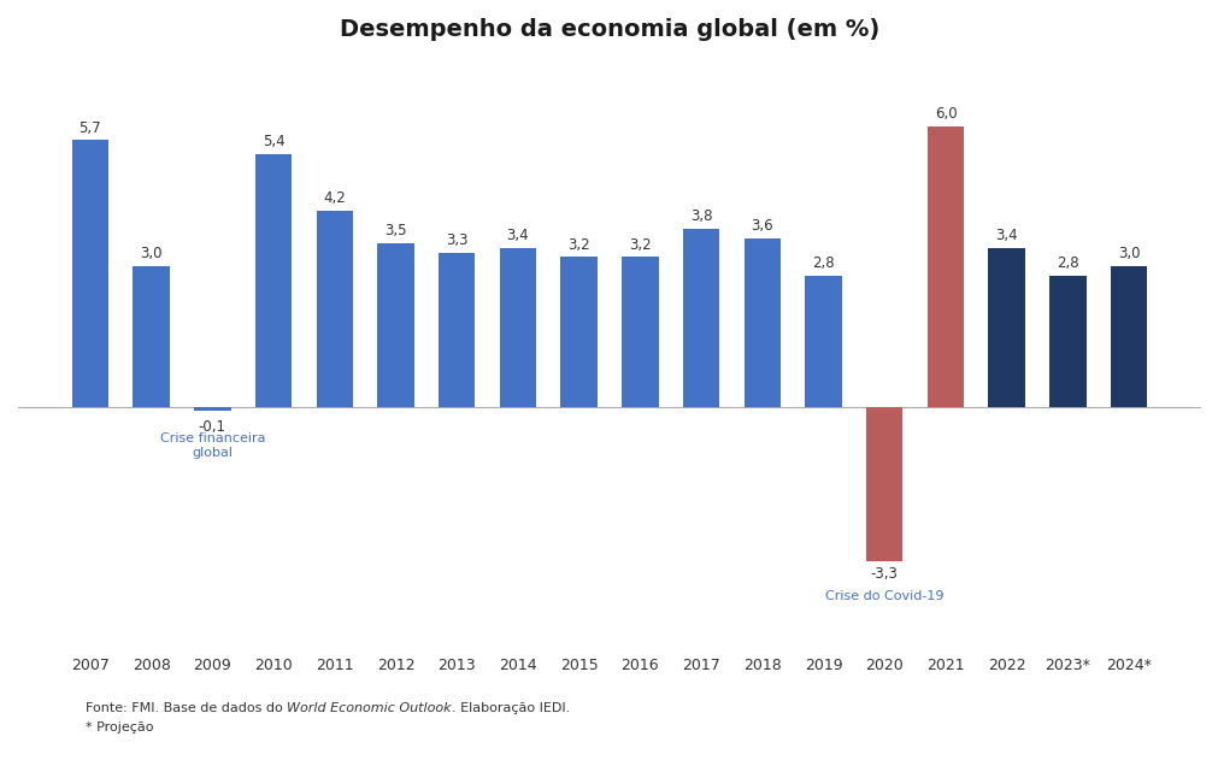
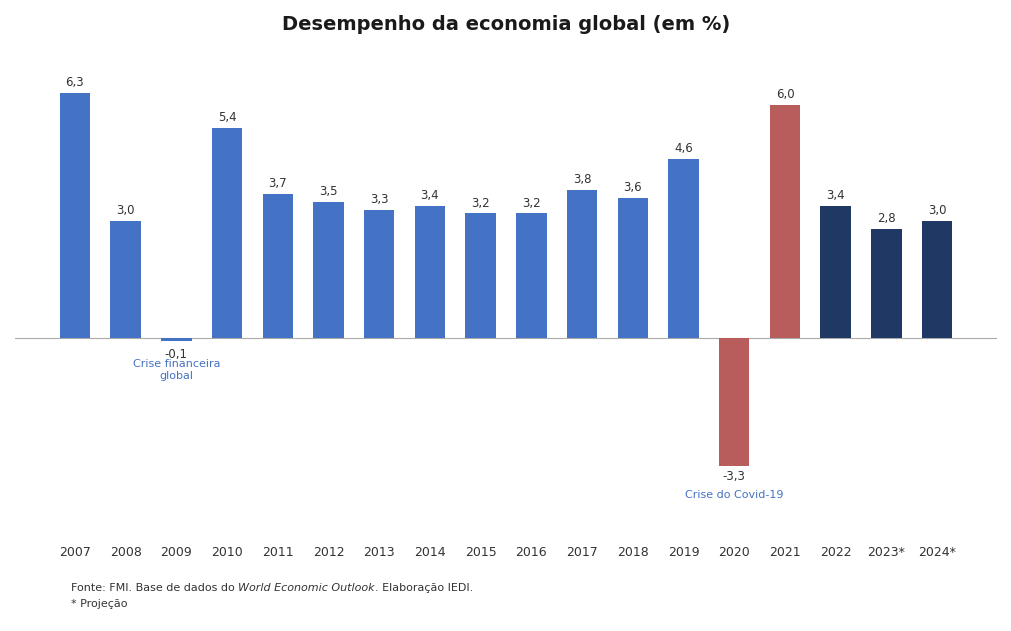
2007: 5,7 -> 6,3
2011: 4,2 -> 3,7
2019: 2,8 -> 4,6
